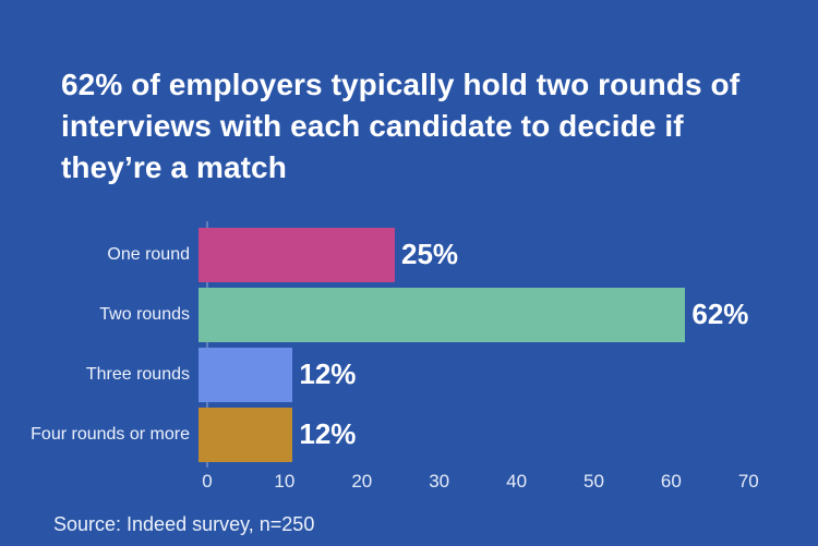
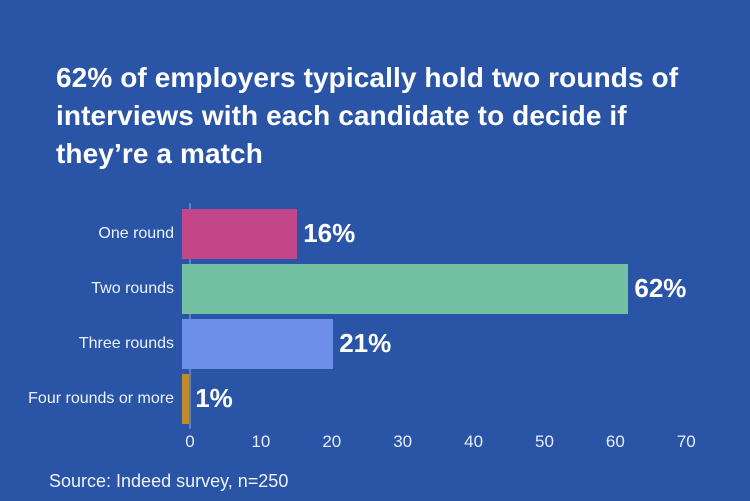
One round: 25% -> 16%
Three rounds: 12% -> 21%
Four rounds or more: 12% -> 1%
